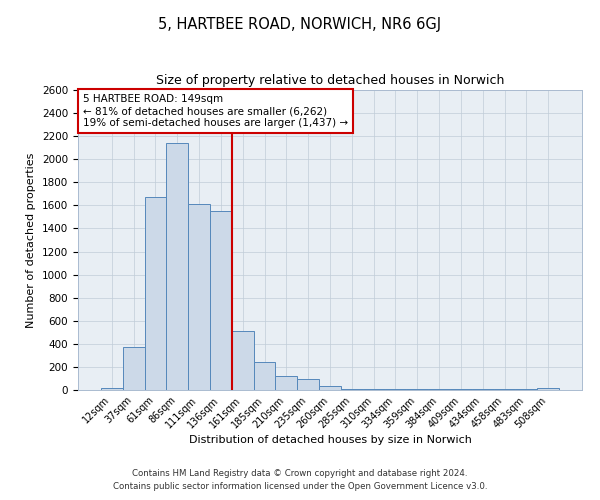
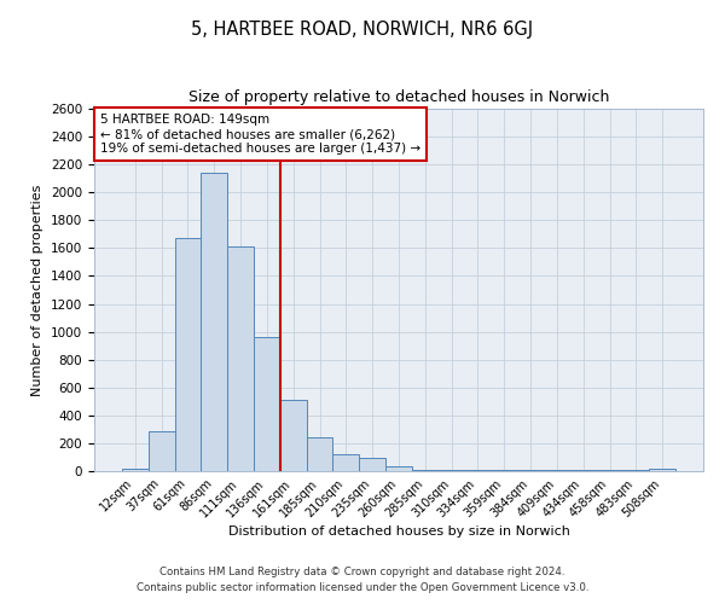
37sqm: 370 -> 290
136sqm: 1550 -> 960
